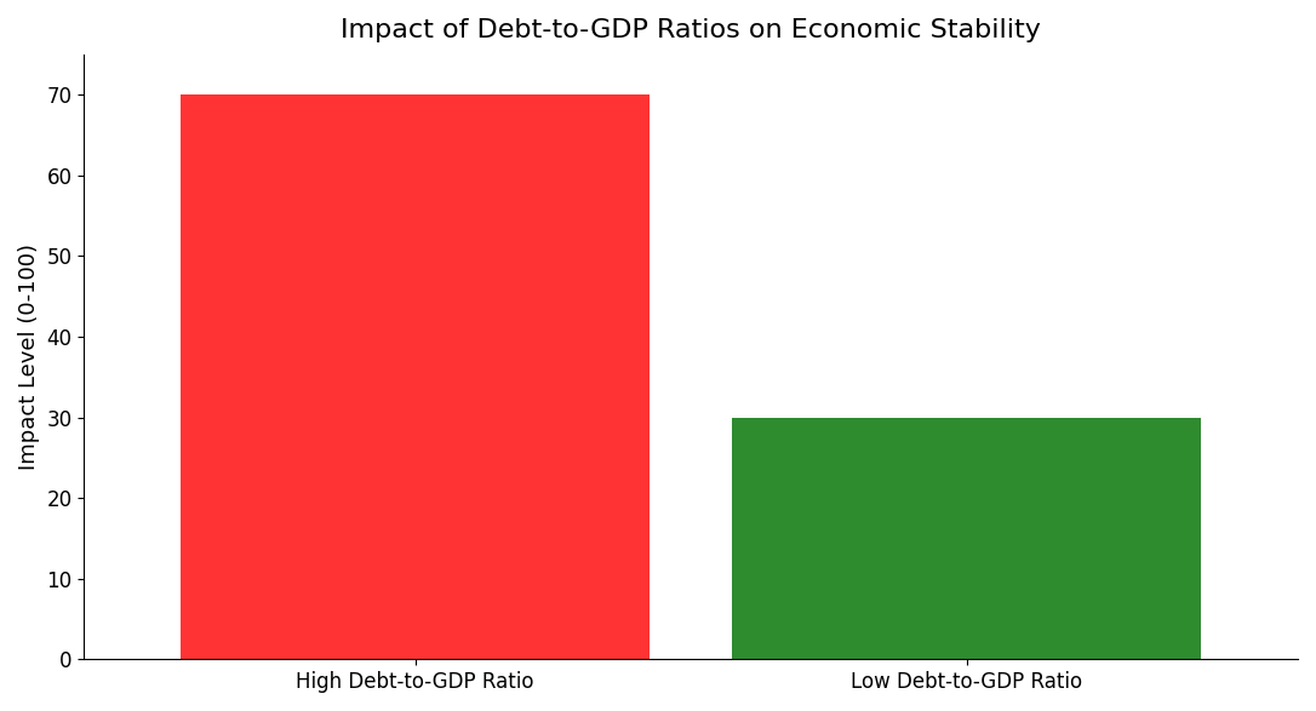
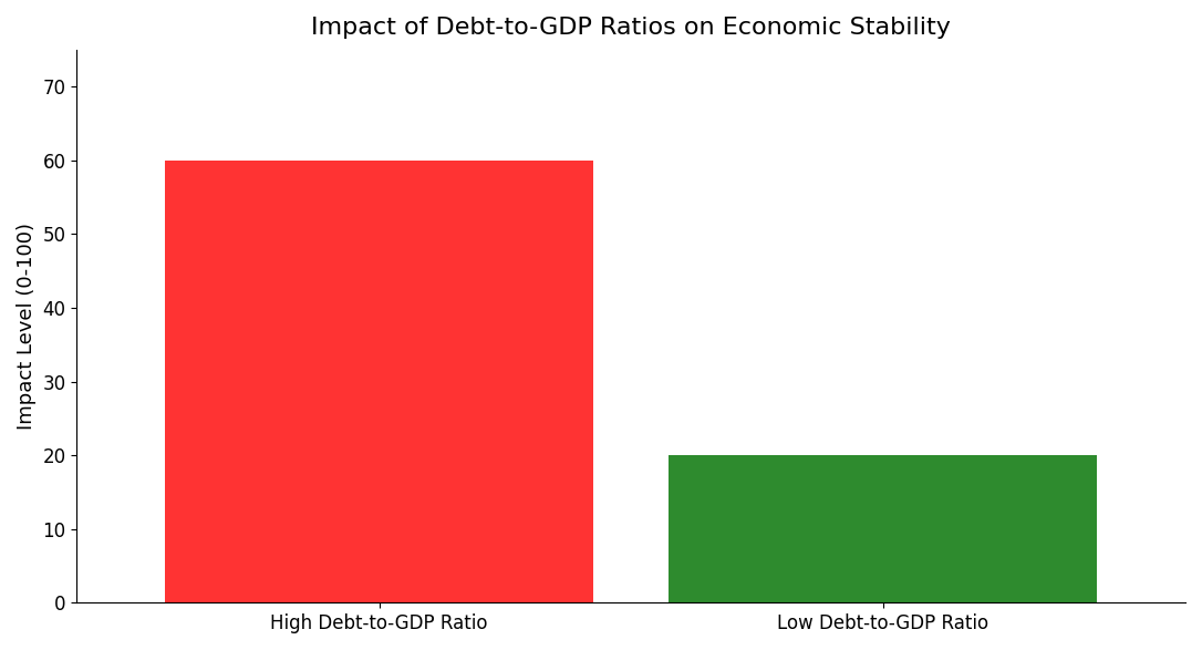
High Debt-to-GDP Ratio: 70 -> 60
Low Debt-to-GDP Ratio: 30 -> 20
